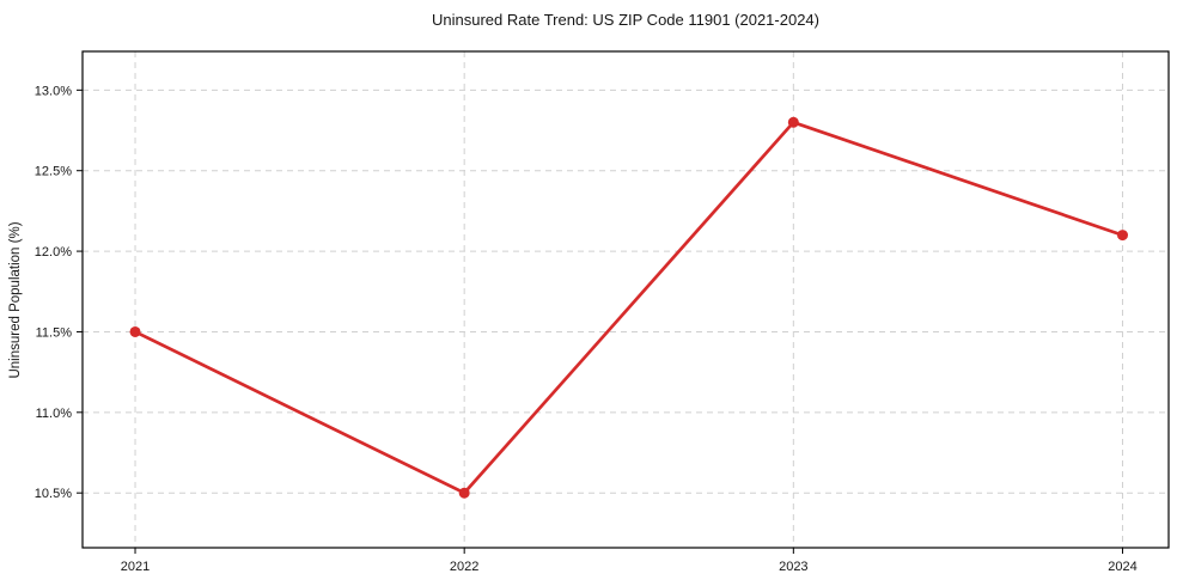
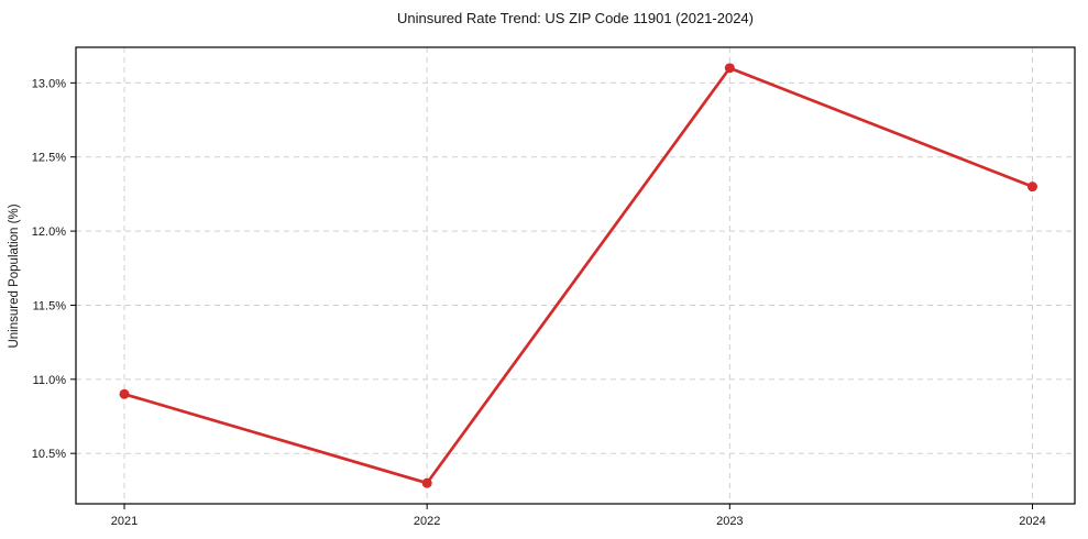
2021: 11.5% -> 10.9%
2022: 10.5% -> 10.3%
2023: 12.8% -> 13.1%
2024: 12.1% -> 12.3%
